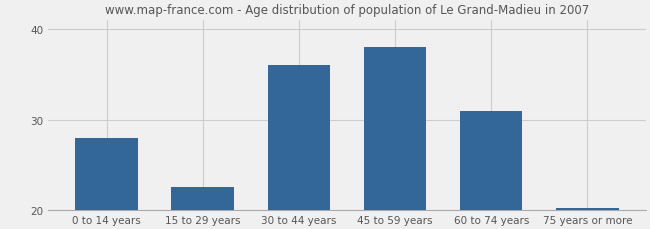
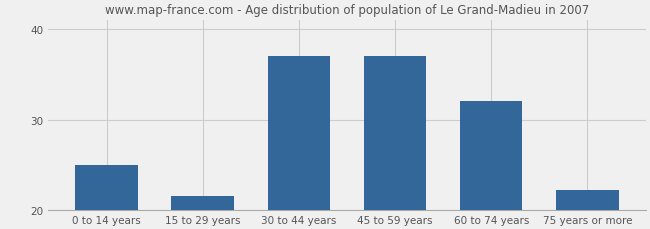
0 to 14 years: 28.0 -> 25.0
15 to 29 years: 22.5 -> 21.6
30 to 44 years: 36.0 -> 37.0
45 to 59 years: 38.0 -> 37.0
60 to 74 years: 31.0 -> 32.0
75 years or more: 20.2 -> 22.2
